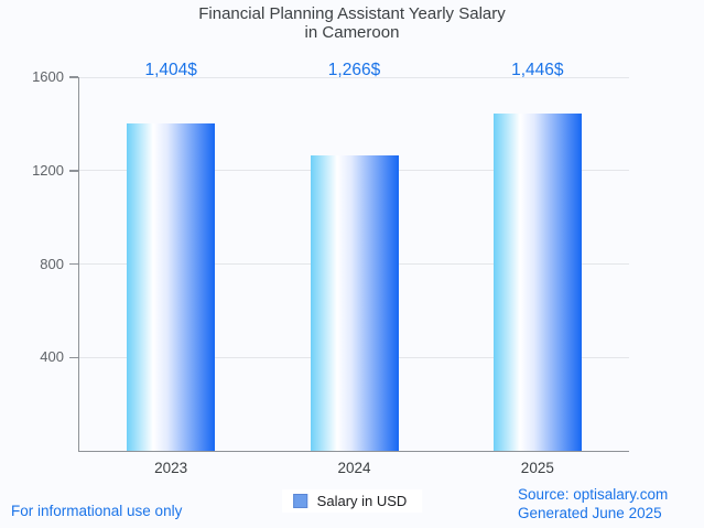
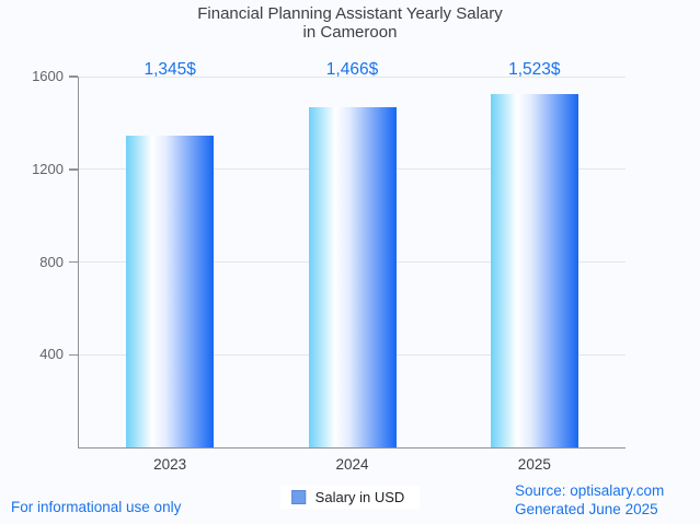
2023: 1,404 -> 1,345
2024: 1,266 -> 1,466
2025: 1,446 -> 1,523
